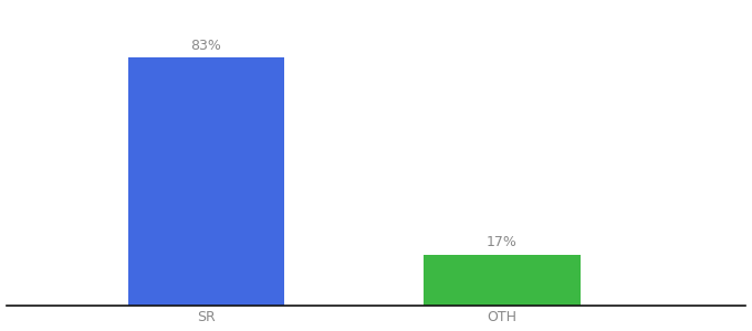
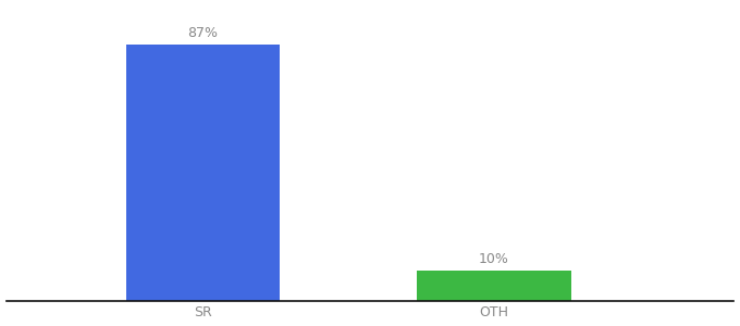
SR: 83% -> 87%
OTH: 17% -> 10%
